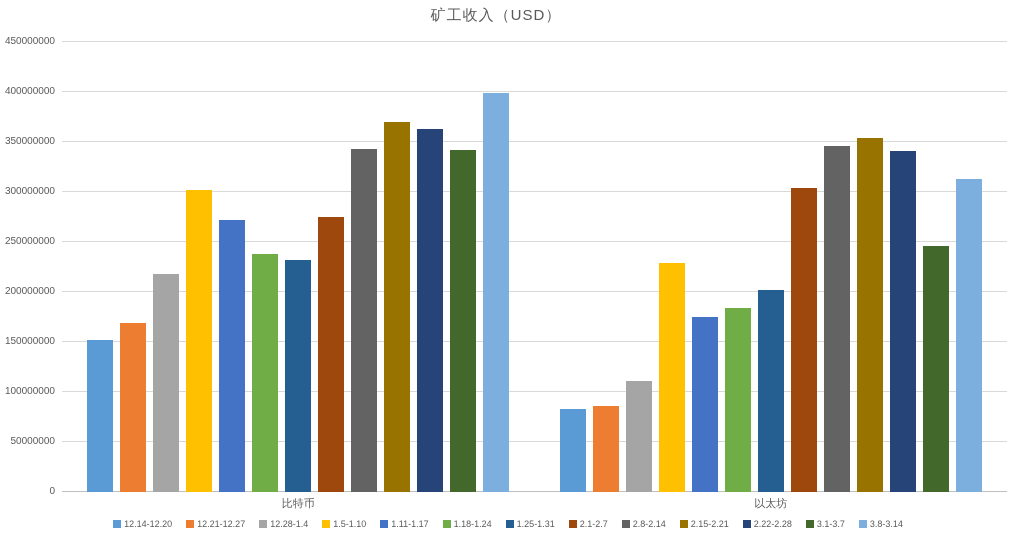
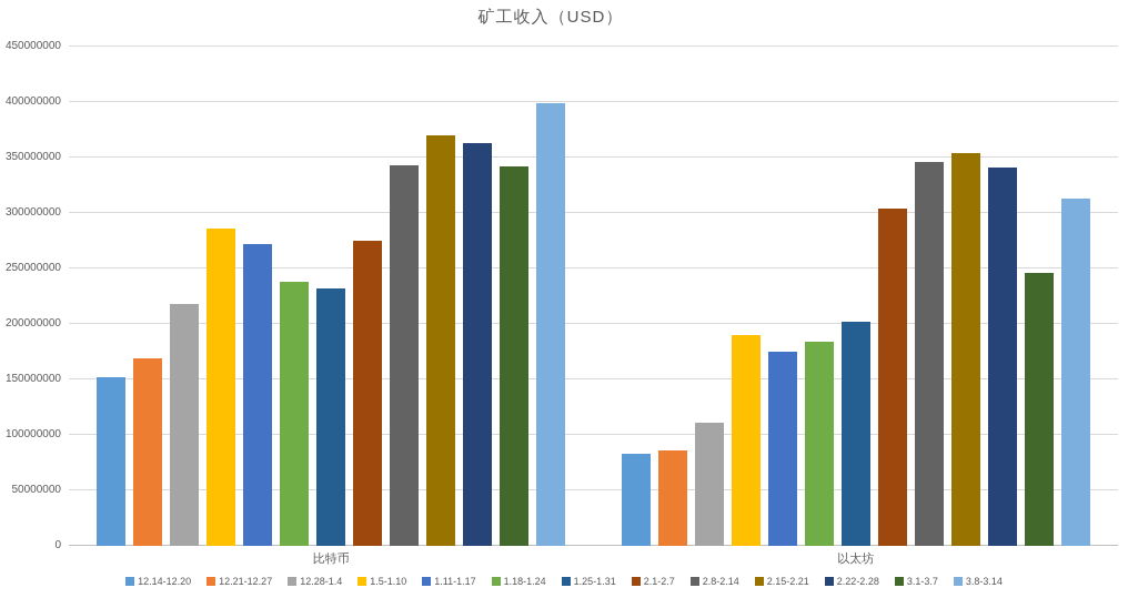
1.5-1.10/比特币: 302000000 -> 286000000
1.5-1.10/以太坊: 229000000 -> 190000000
